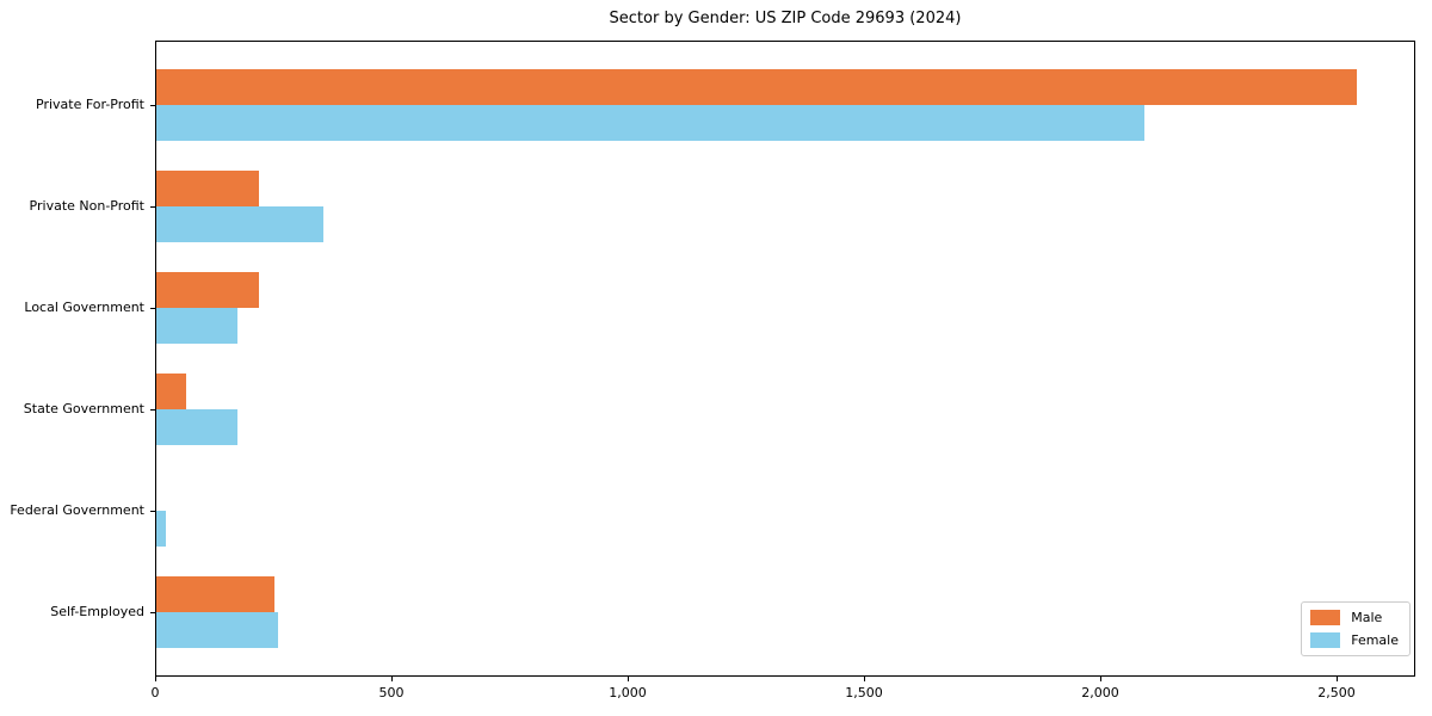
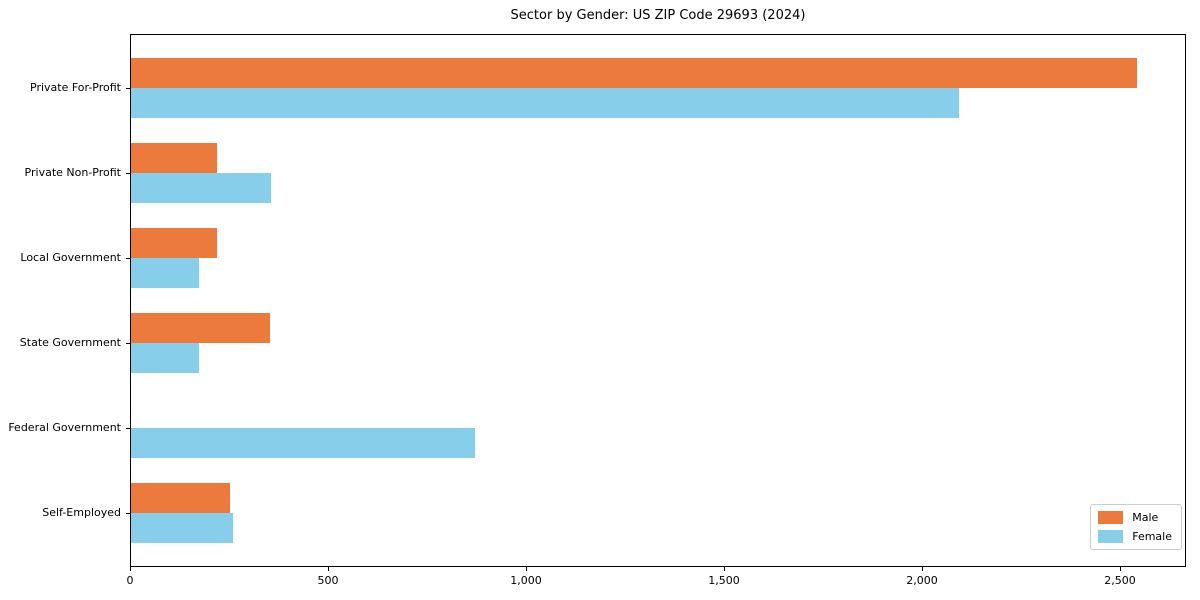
Male/State Government: 60 -> 350
Female/Federal Government: 20 -> 870
